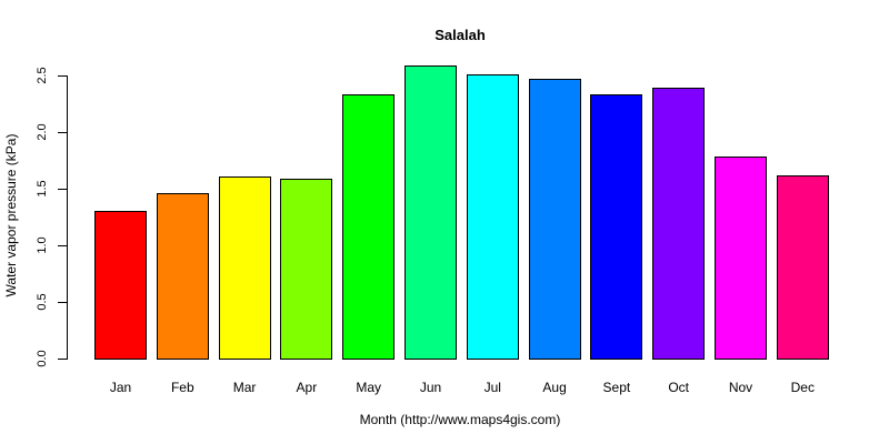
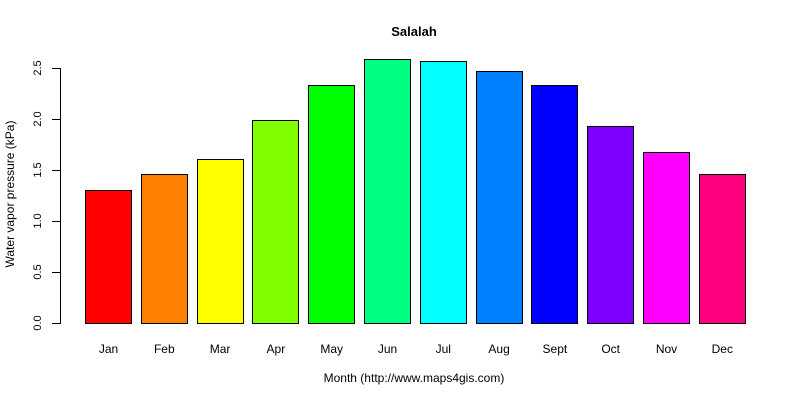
Apr: 1.59 -> 1.99
Jul: 2.51 -> 2.57
Oct: 2.39 -> 1.93
Nov: 1.78 -> 1.68
Dec: 1.62 -> 1.46
